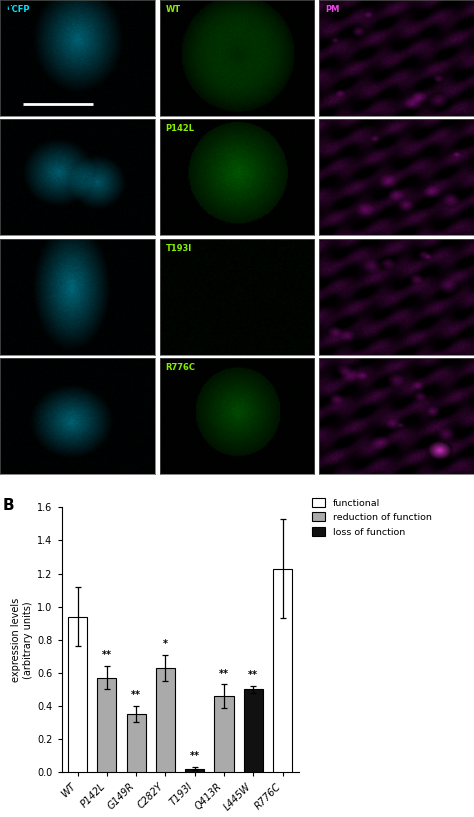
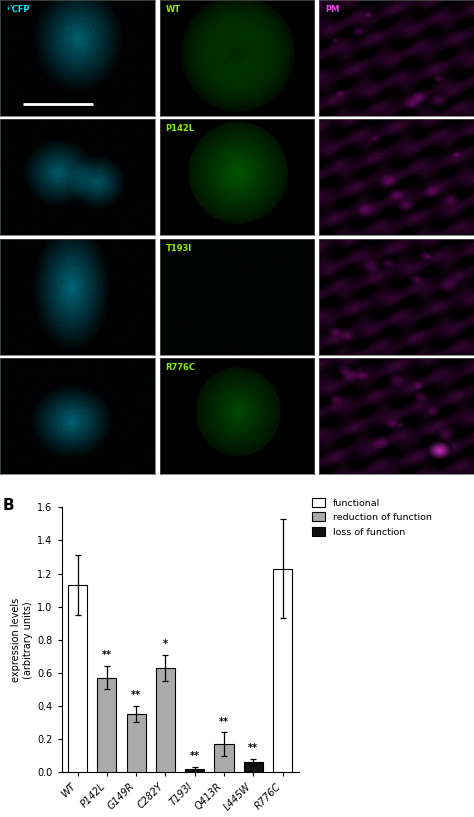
WT: 0.94 -> 1.13
Q413R: 0.46 -> 0.17
L445W: 0.50 -> 0.06
